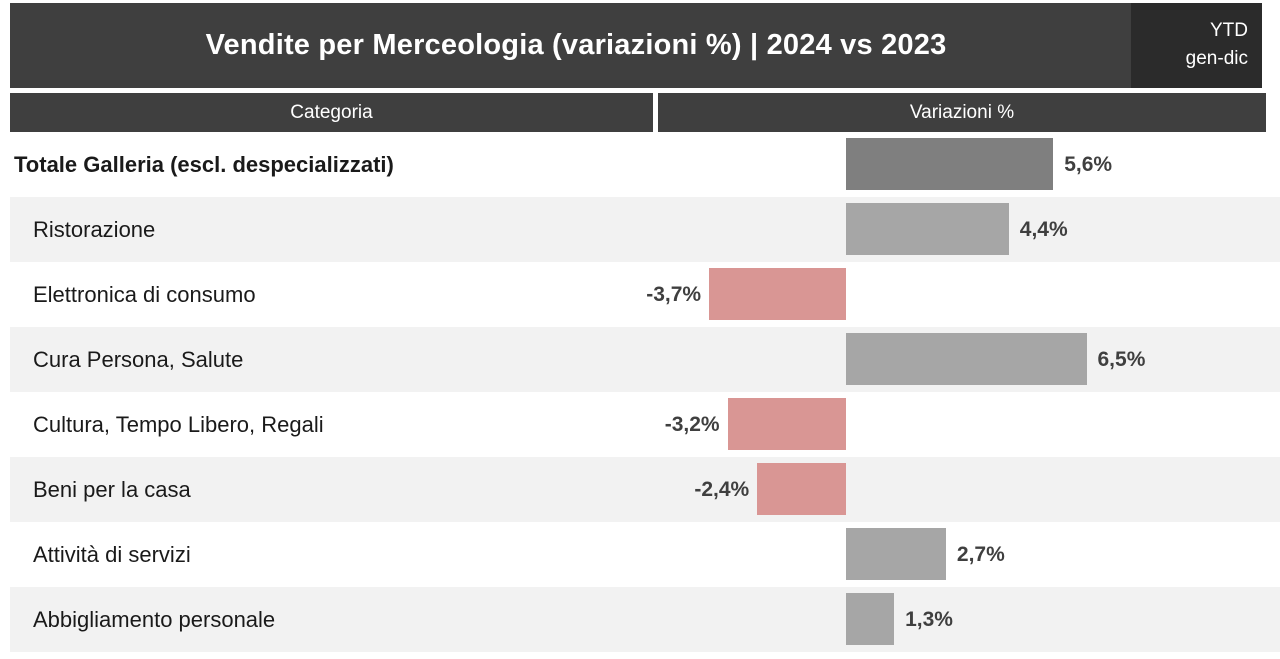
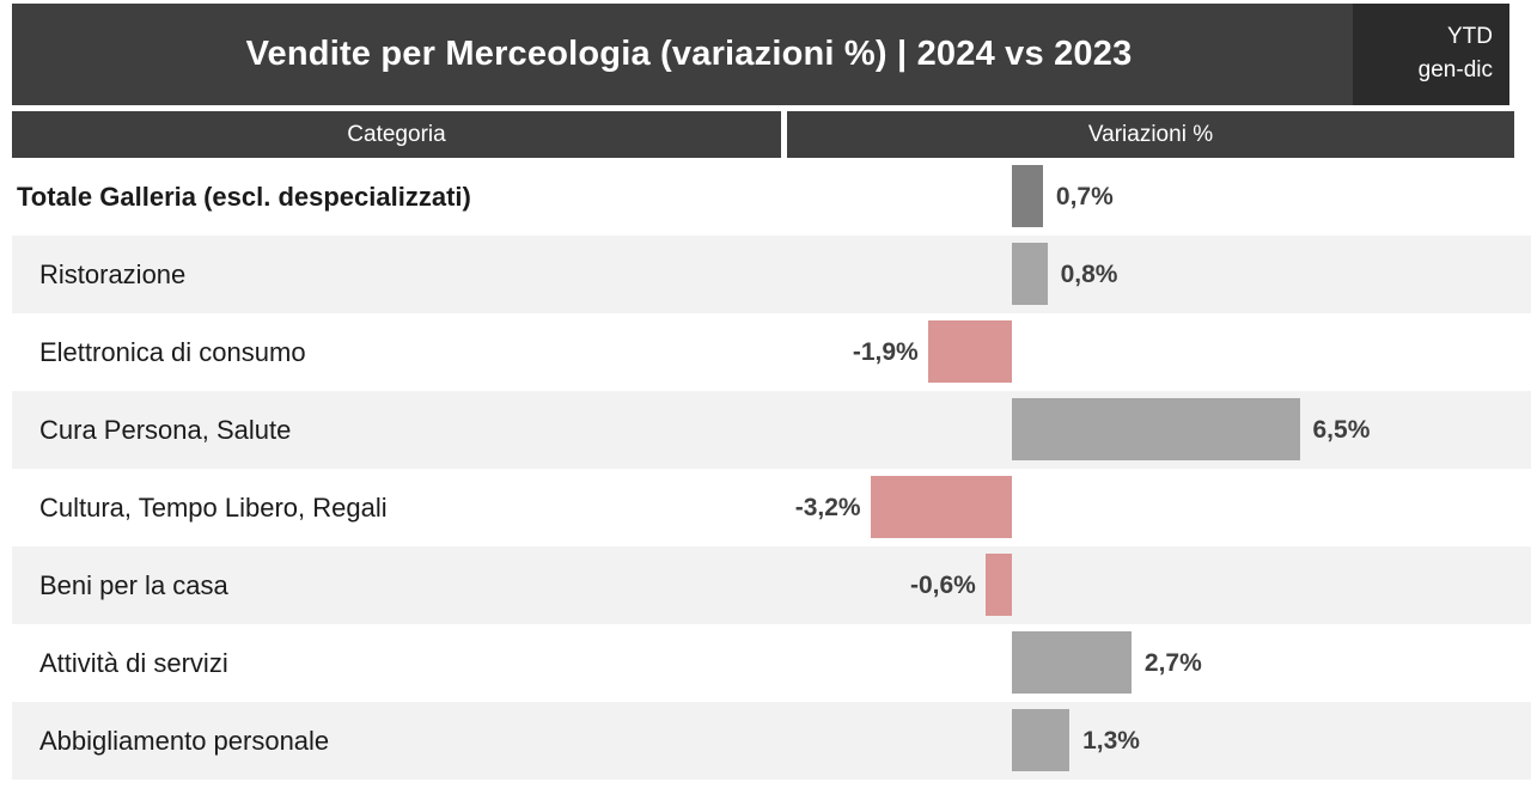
Totale Galleria (escl. despecializzati): 5,6% -> 0,7%
Ristorazione: 4,4% -> 0,8%
Elettronica di consumo: -3,7% -> -1,9%
Beni per la casa: -2,4% -> -0,6%
